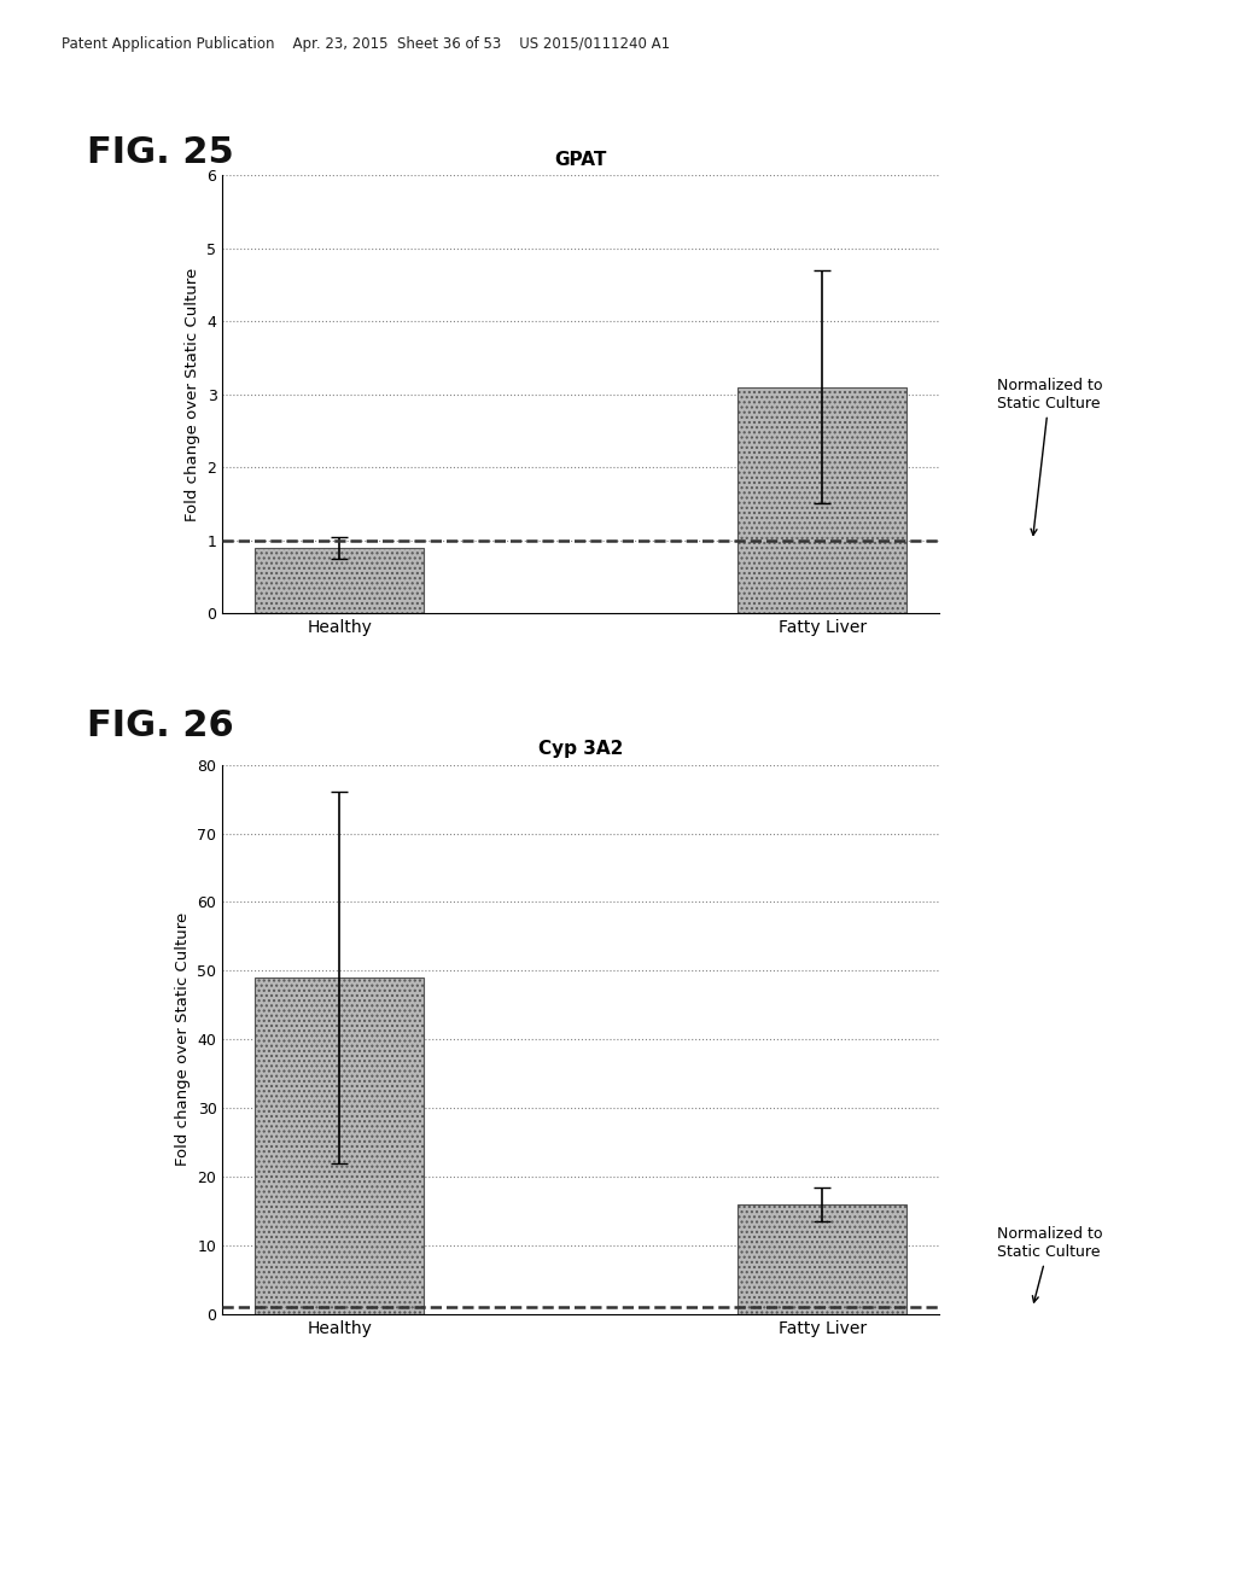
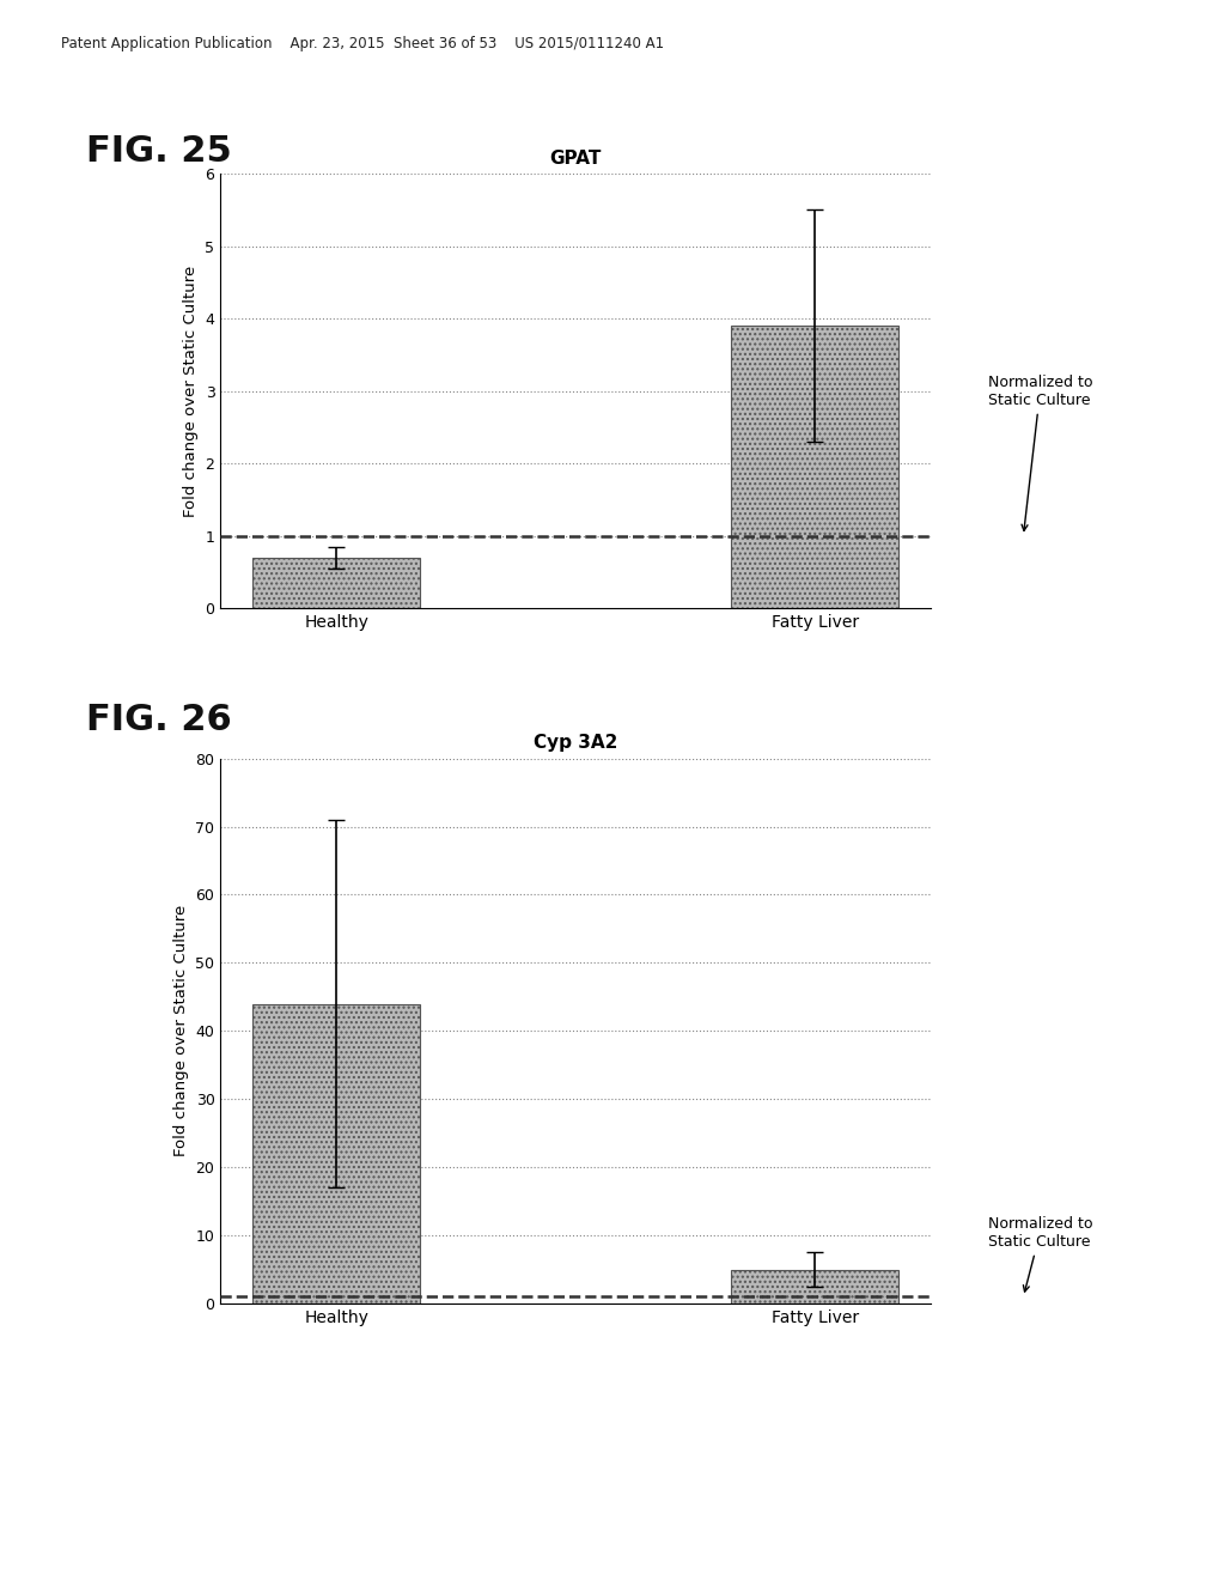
GPAT/Healthy: 0.9 -> 0.7
GPAT/Fatty Liver: 3.1 -> 3.9
Cyp 3A2/Healthy: 49 -> 44
Cyp 3A2/Fatty Liver: 16 -> 5
